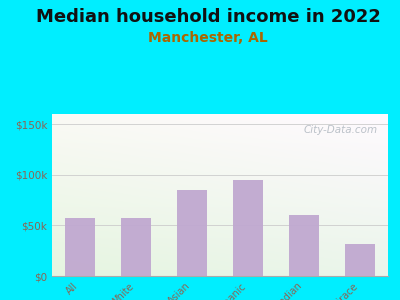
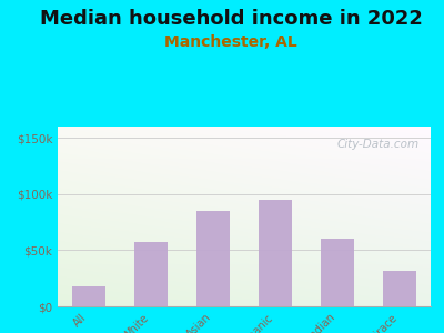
All: $57k -> $18k
